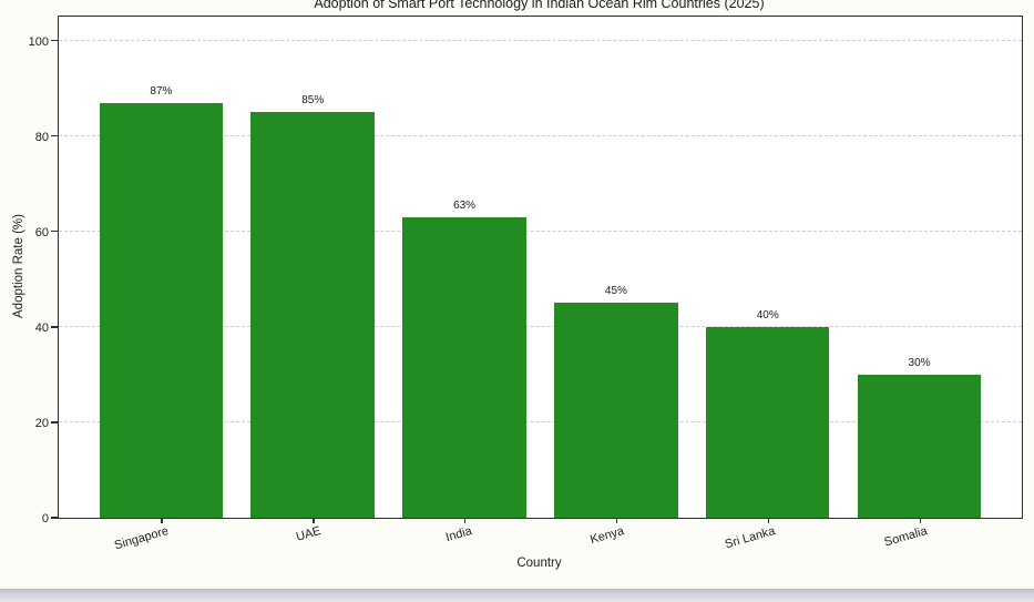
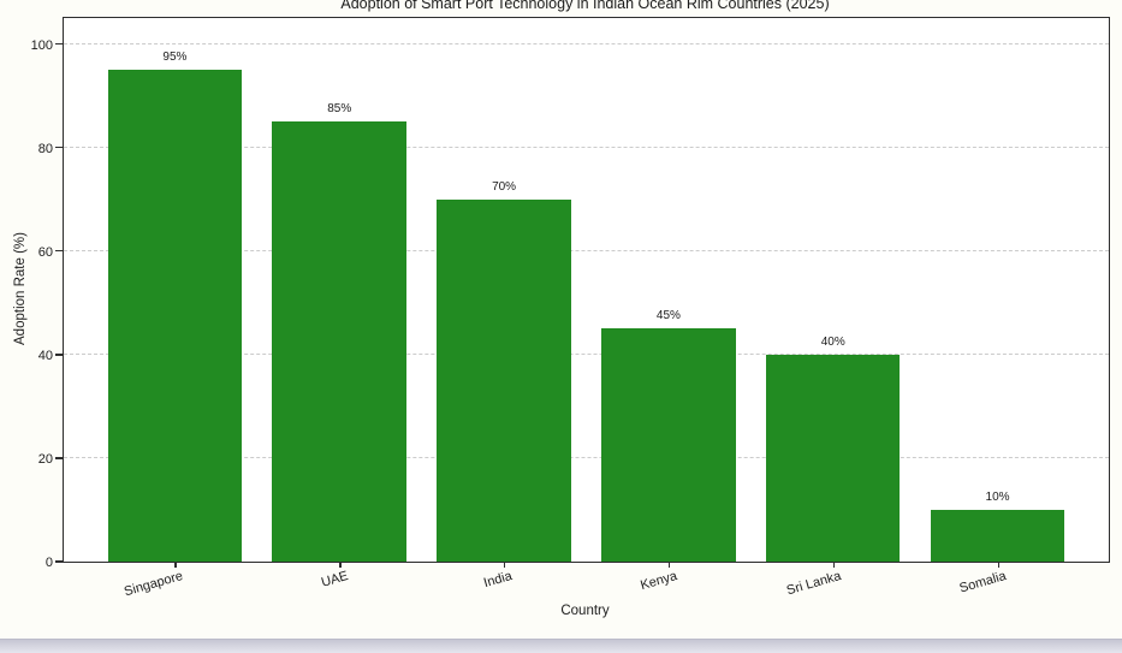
Singapore: 87% -> 95%
India: 63% -> 70%
Somalia: 30% -> 10%
